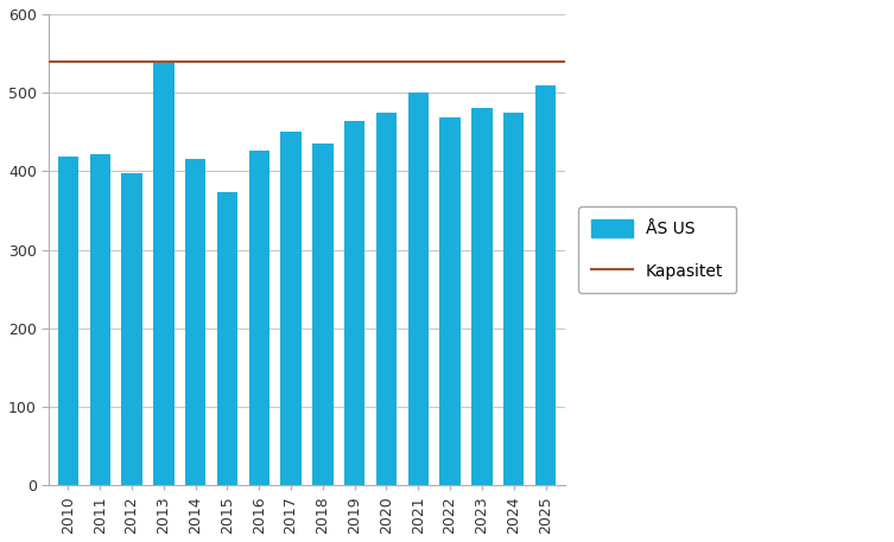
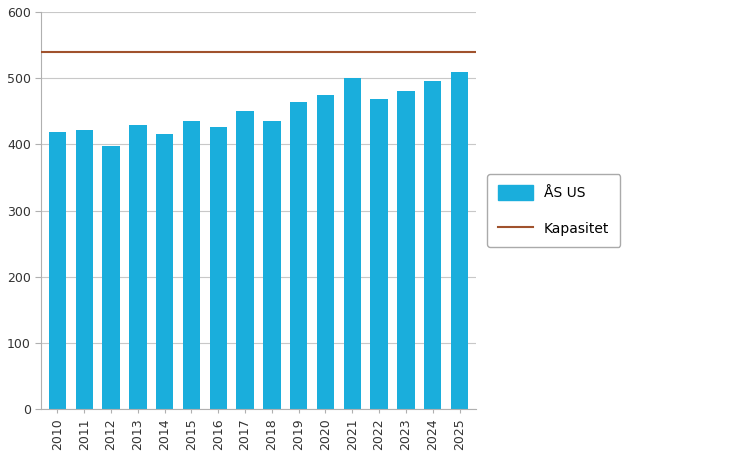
2013: 538 -> 430
2015: 374 -> 436
2024: 474 -> 495
